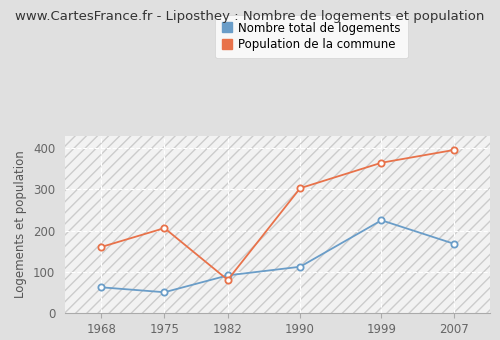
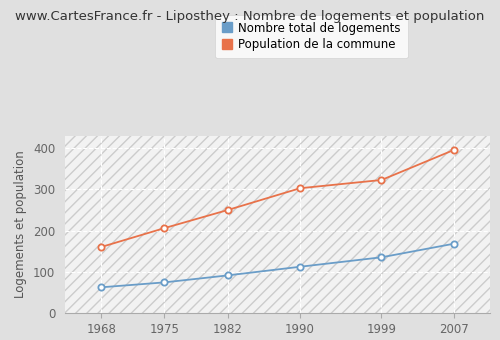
Nombre total de logements/1975: 50 -> 74
Population de la commune/1982: 80 -> 250
Nombre total de logements/1999: 225 -> 135
Population de la commune/1999: 365 -> 323
